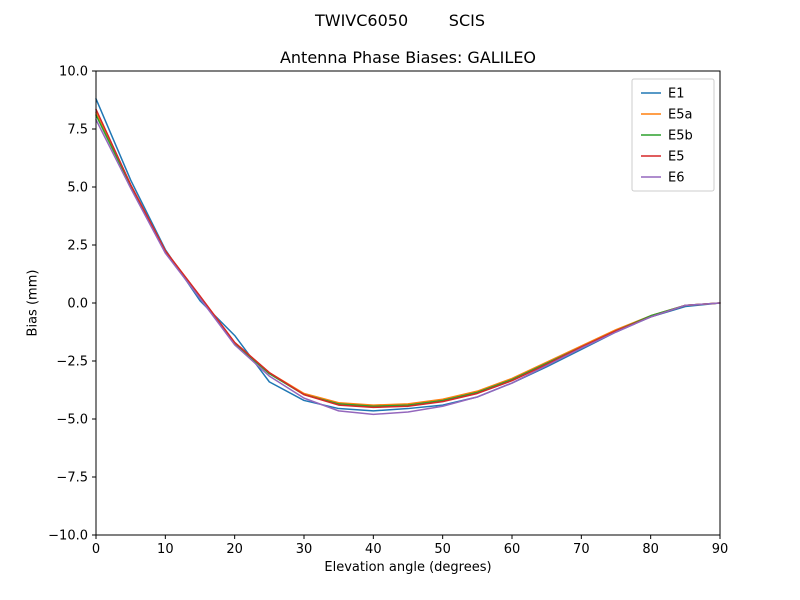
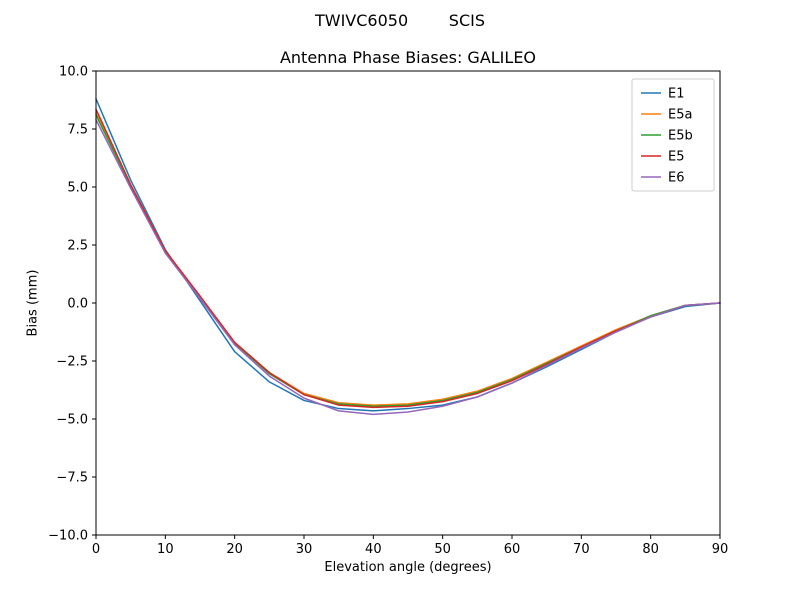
E1/20: -1.4 -> -2.1
